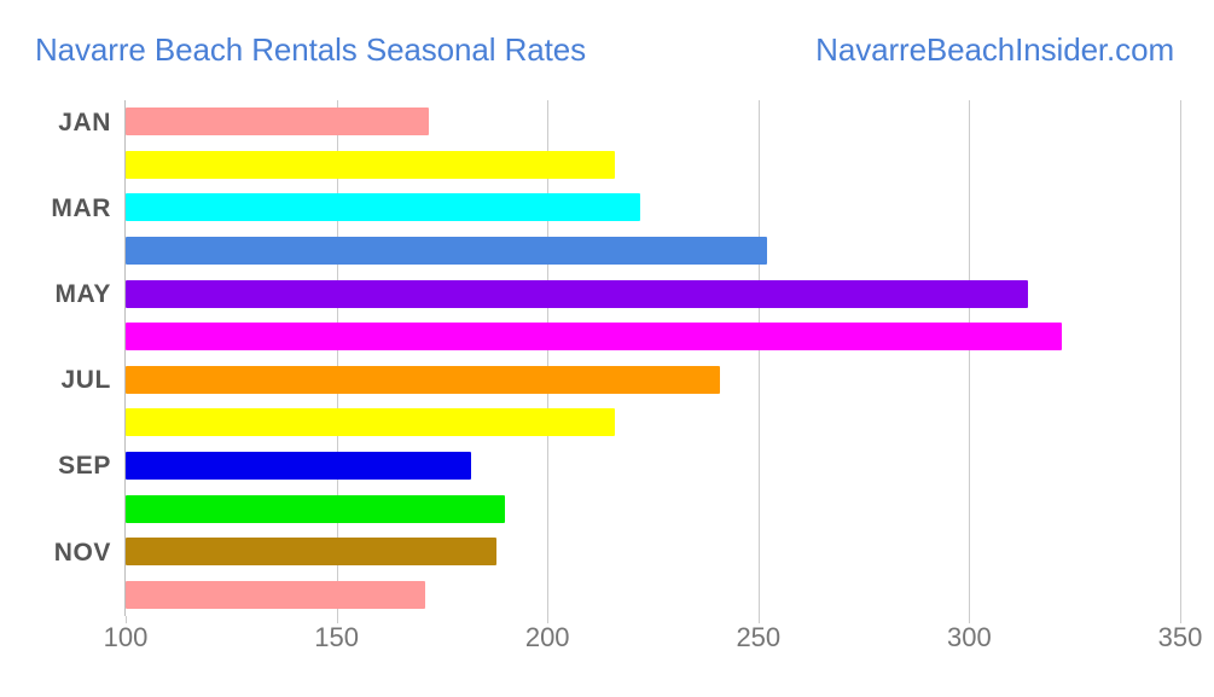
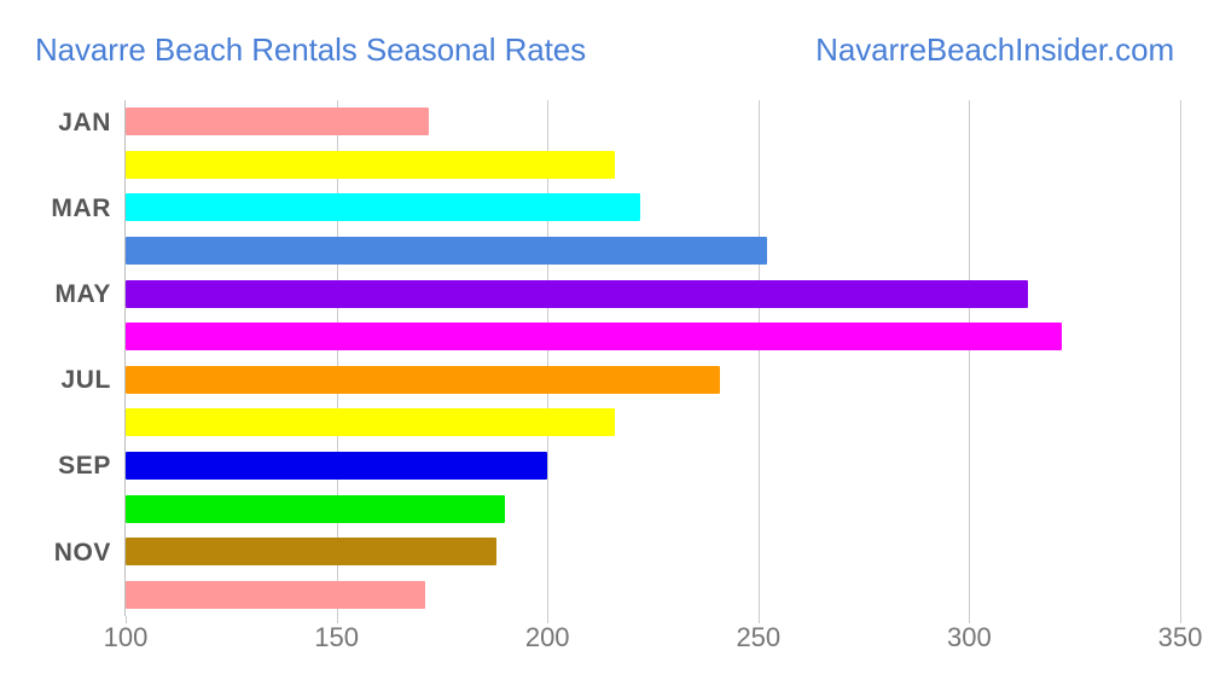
SEP: 182 -> 200
